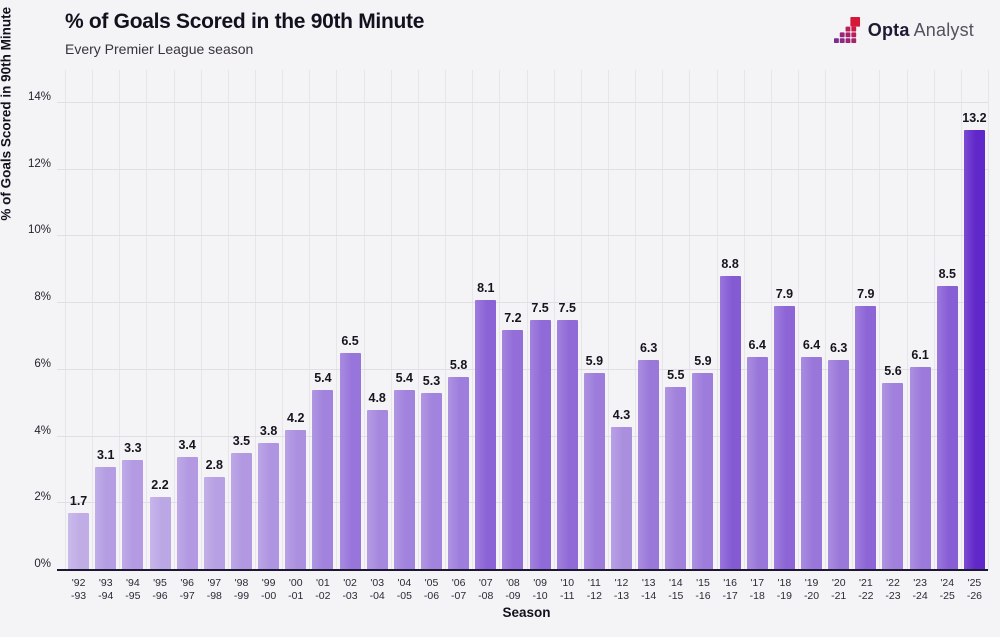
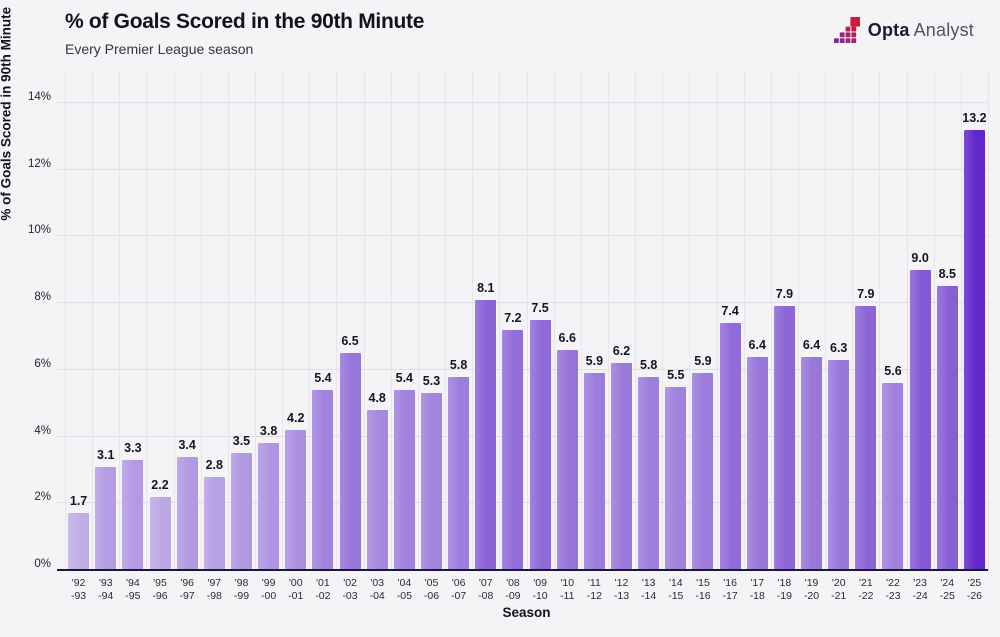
'10-11: 7.5 -> 6.6
'12-13: 4.3 -> 6.2
'13-14: 6.3 -> 5.8
'16-17: 8.8 -> 7.4
'23-24: 6.1 -> 9.0
